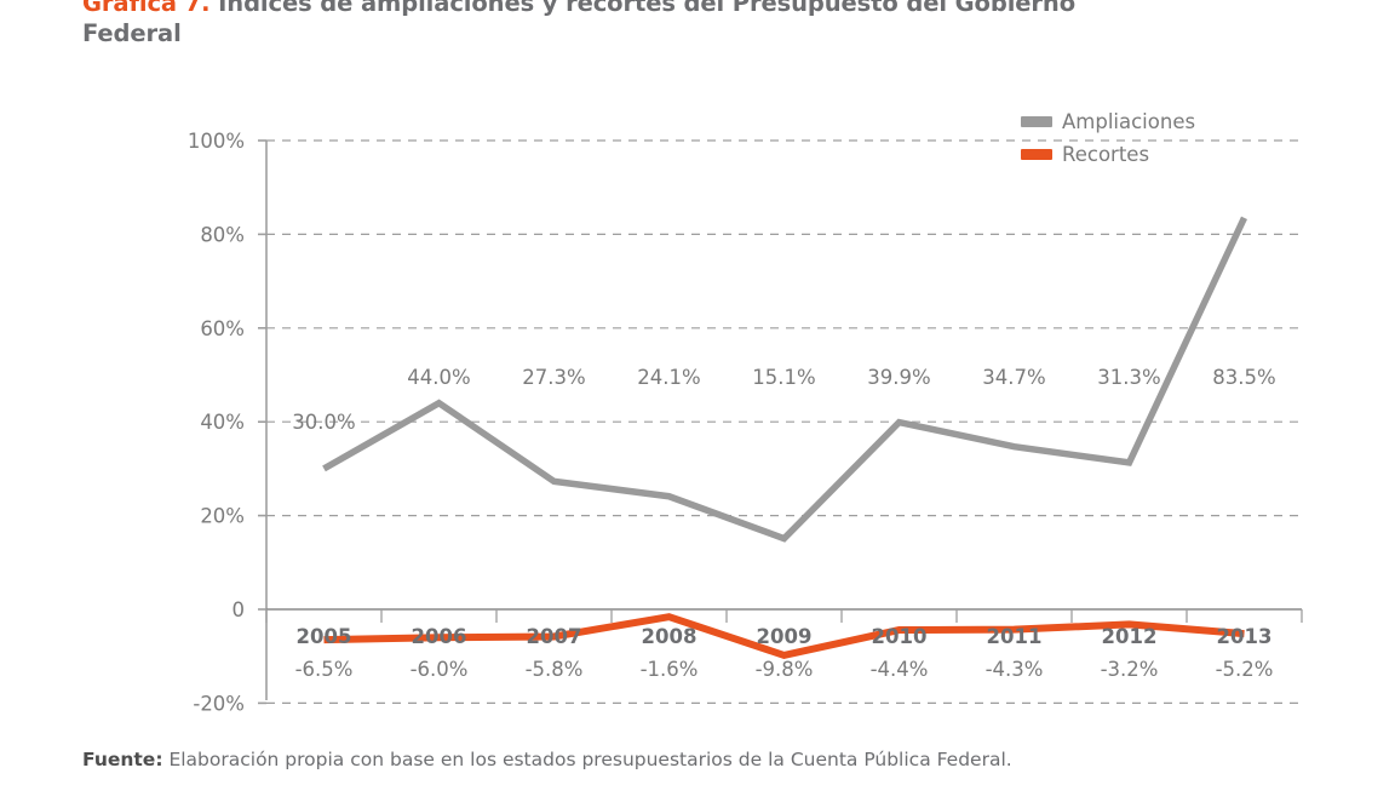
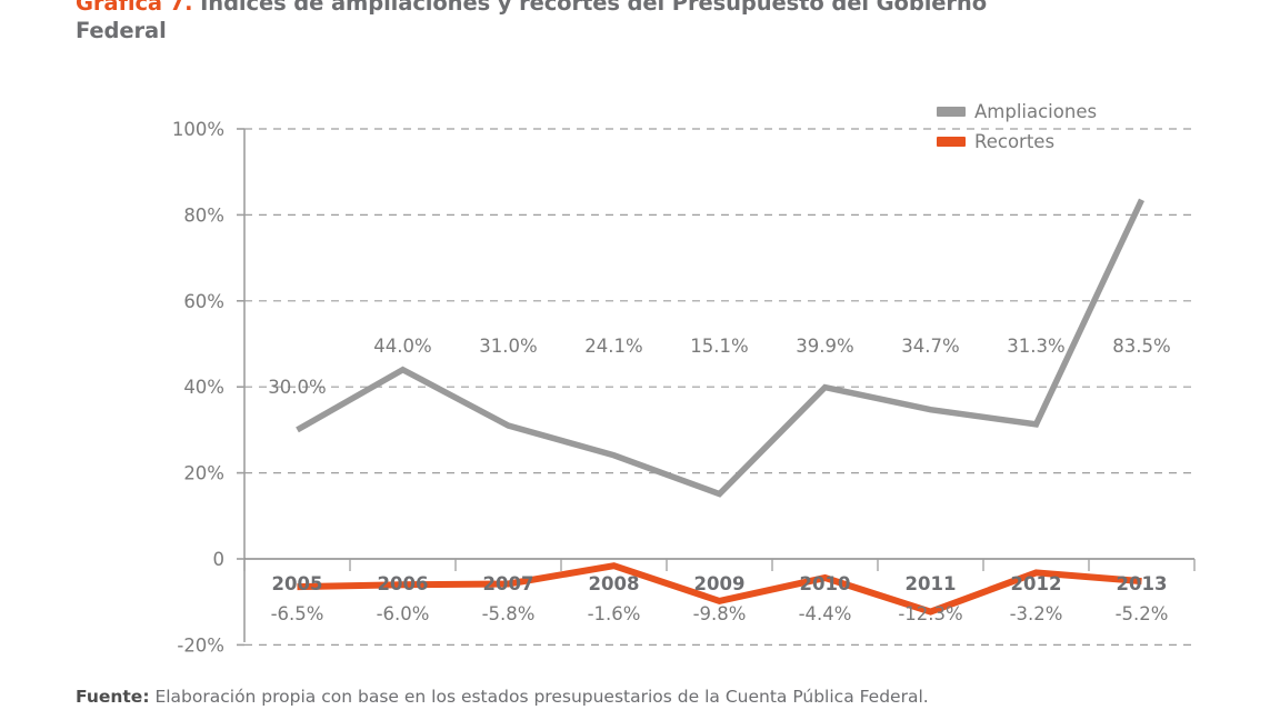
Ampliaciones/2007: 27.3% -> 31.0%
Recortes/2011: -4.3% -> -12.3%
